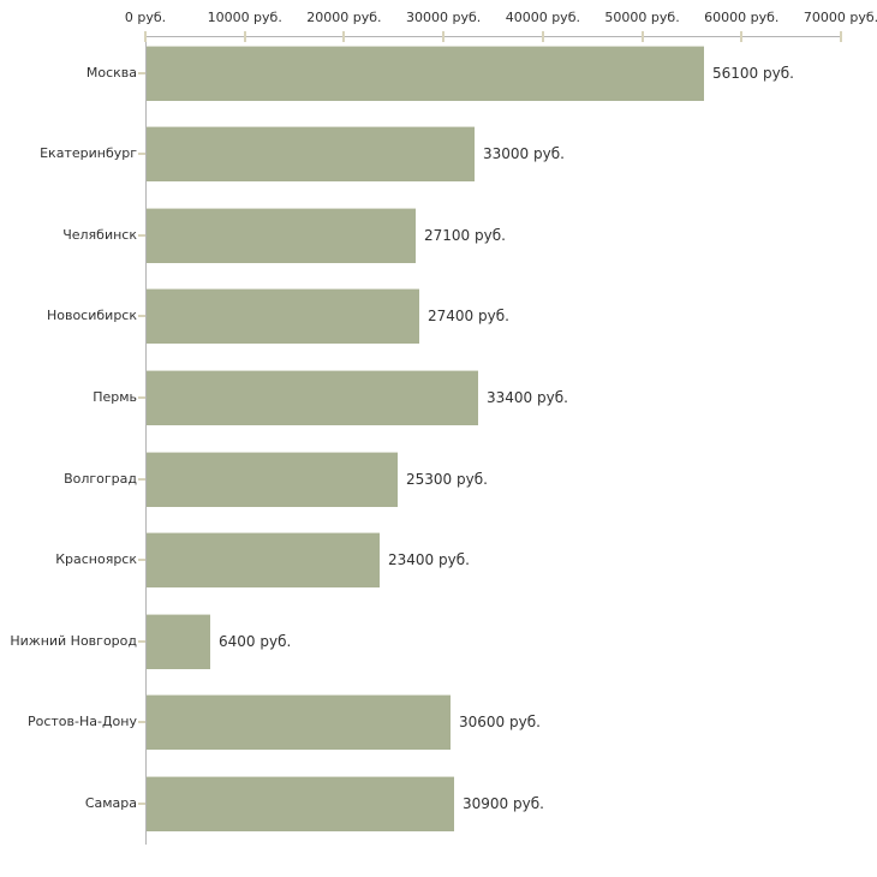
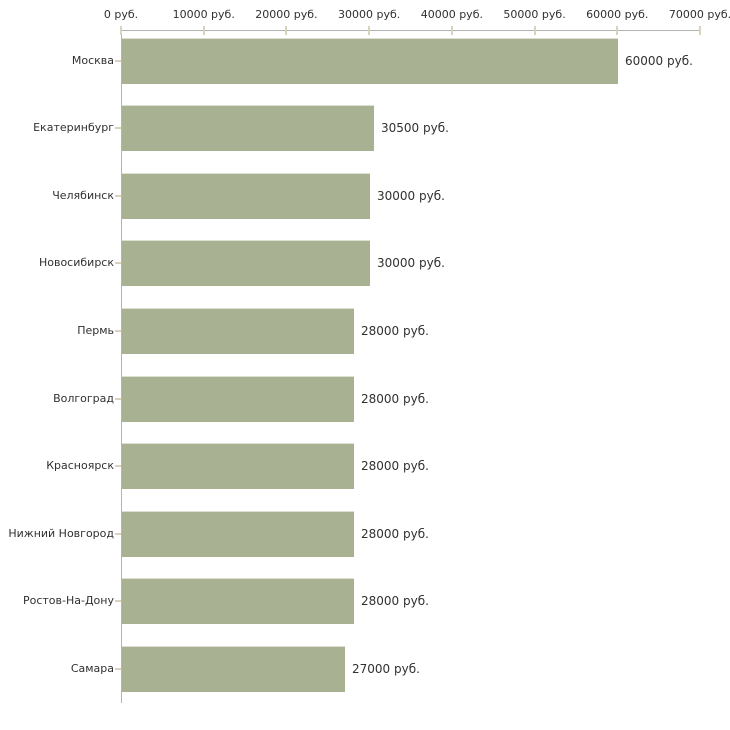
Москва: 56100 -> 60000
Екатеринбург: 33000 -> 30500
Челябинск: 27100 -> 30000
Новосибирск: 27400 -> 30000
Пермь: 33400 -> 28000
Волгоград: 25300 -> 28000
Красноярск: 23400 -> 28000
Нижний Новгород: 6400 -> 28000
Ростов-На-Дону: 30600 -> 28000
Самара: 30900 -> 27000
